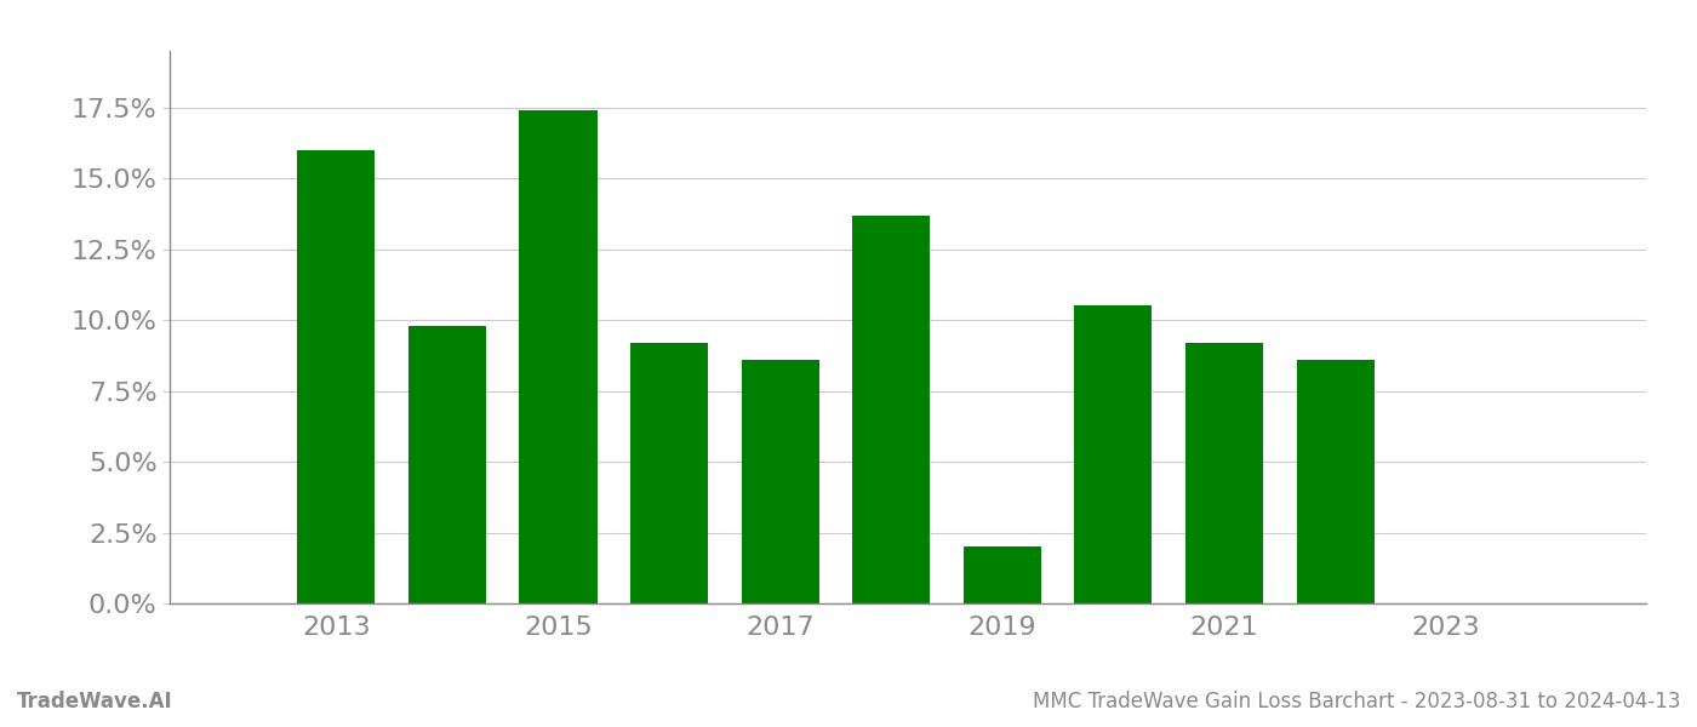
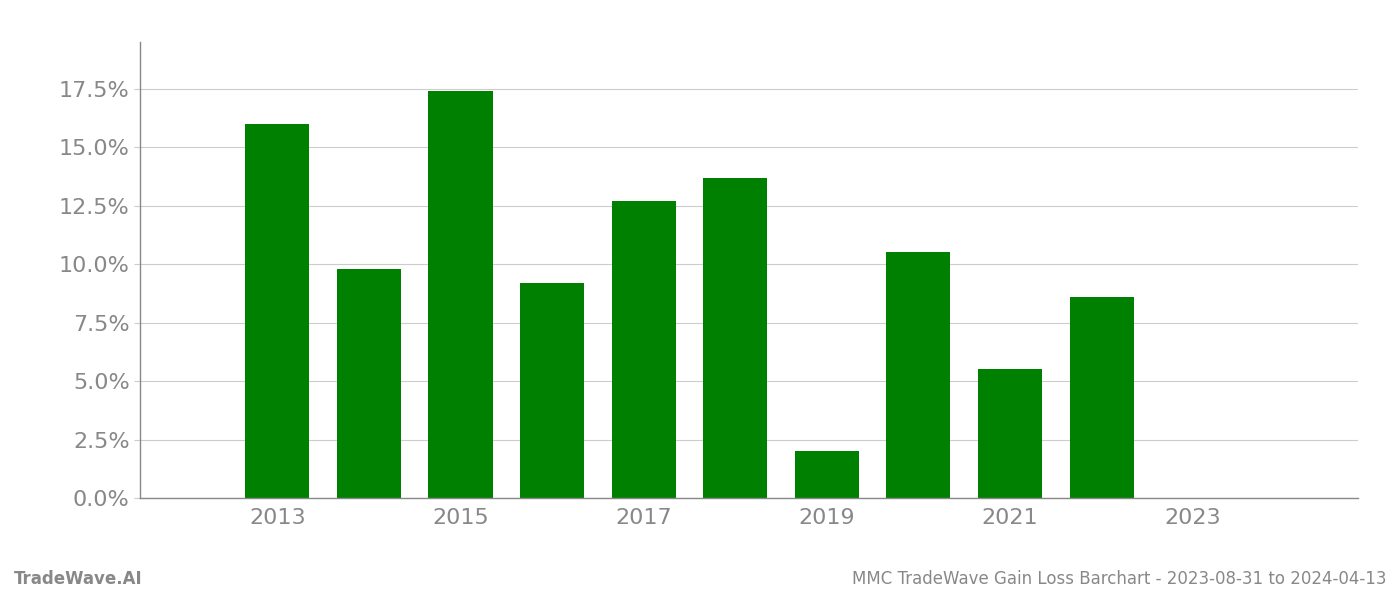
2017: 8.6% -> 12.7%
2021: 9.2% -> 5.5%
